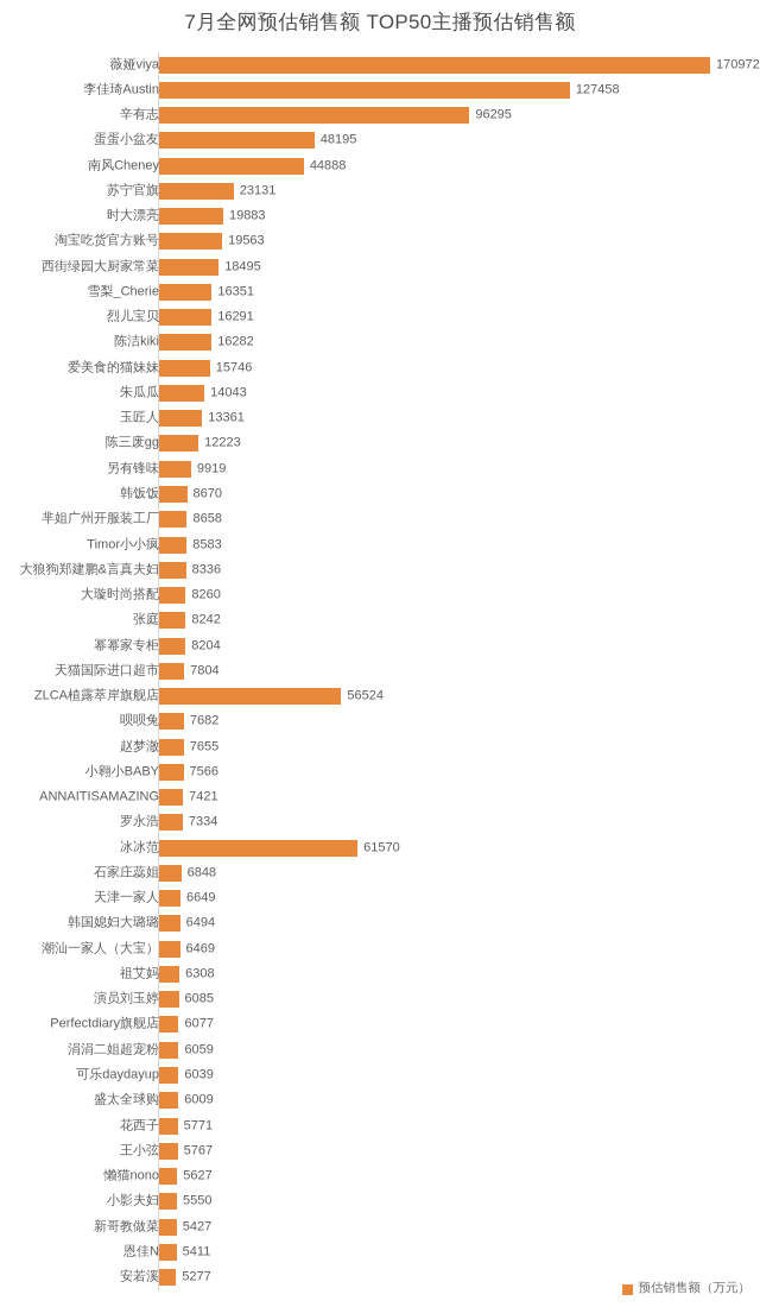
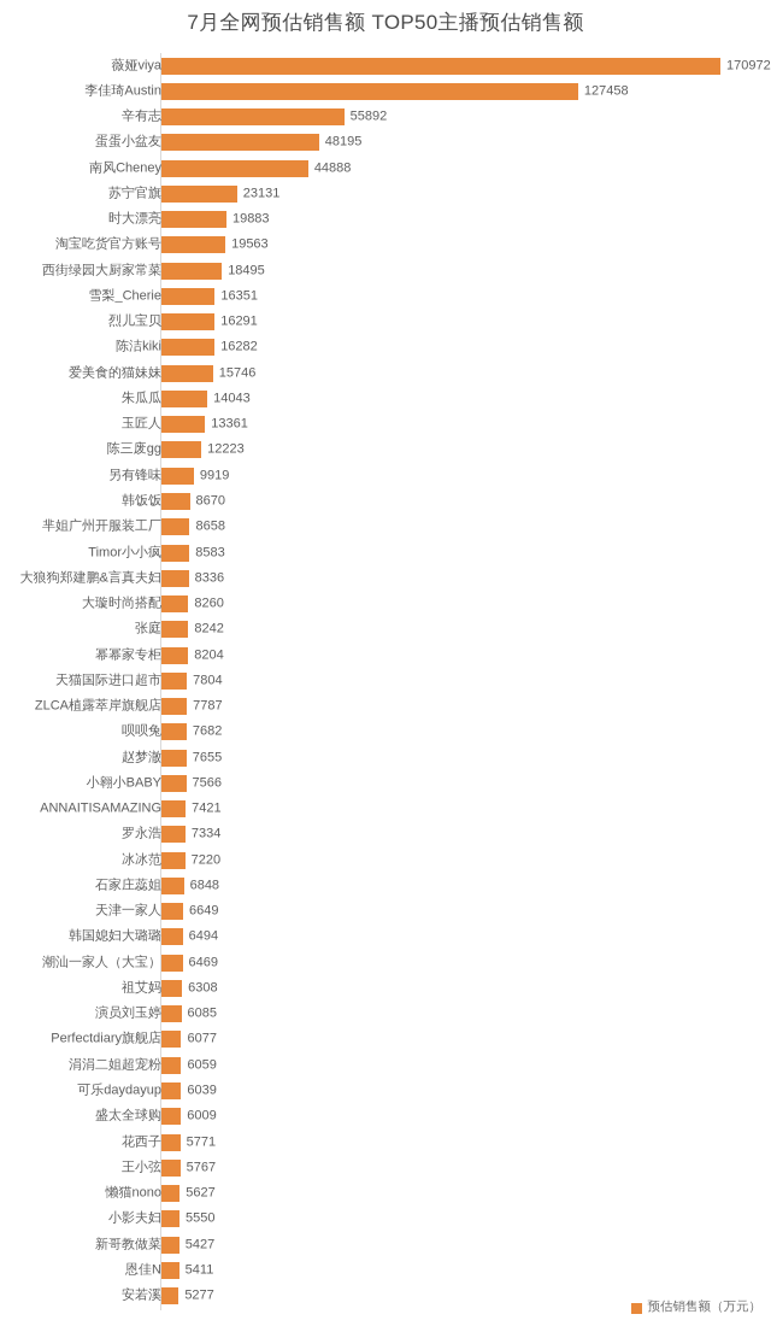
辛有志: 96295 -> 55892
ZLCA植露萃岸旗舰店: 56524 -> 7787
冰冰范: 61570 -> 7220
